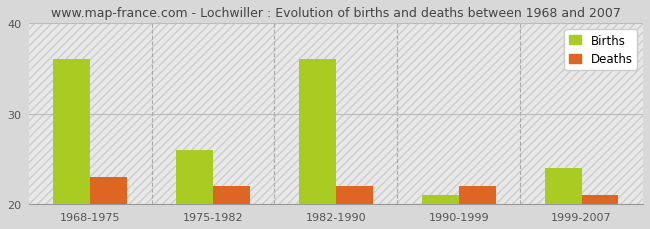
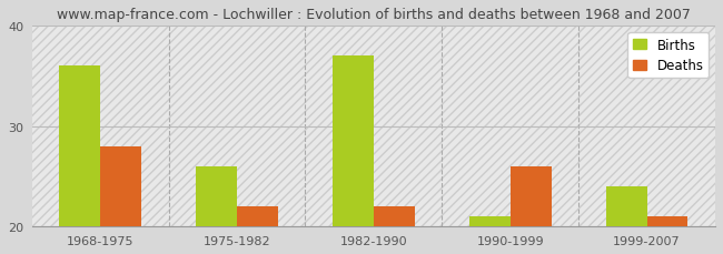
Deaths/1968-1975: 23 -> 28
Births/1982-1990: 36 -> 37
Deaths/1990-1999: 22 -> 26
